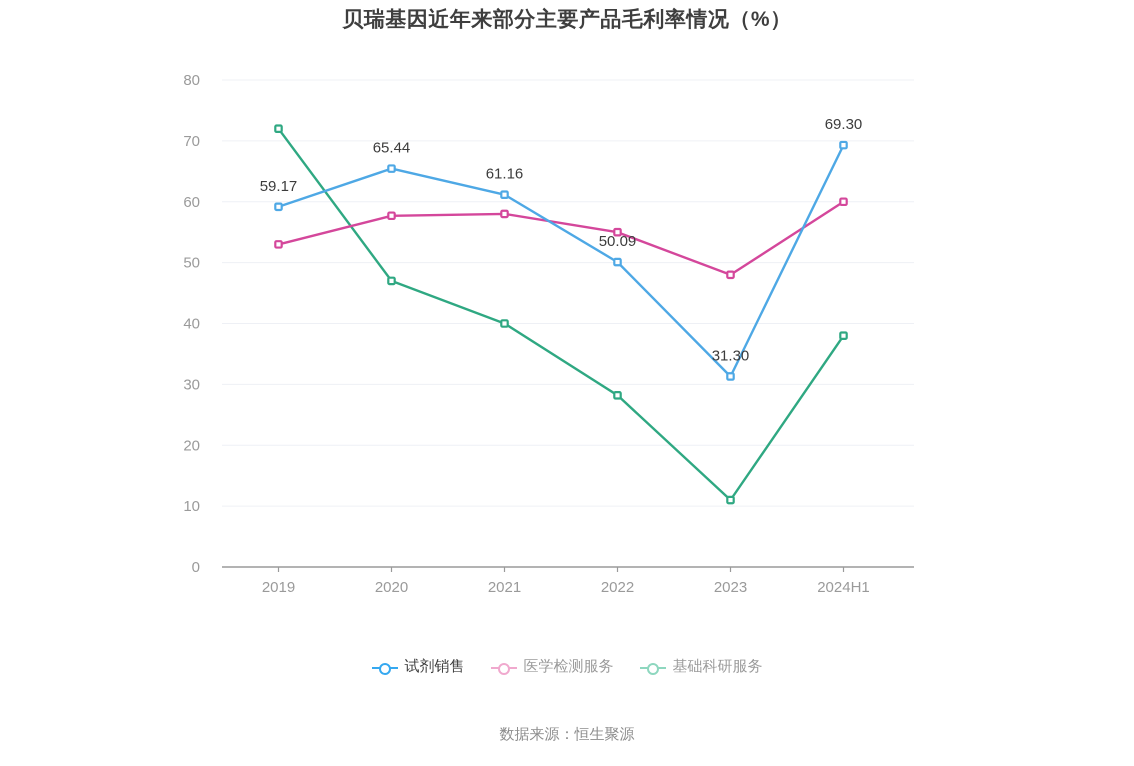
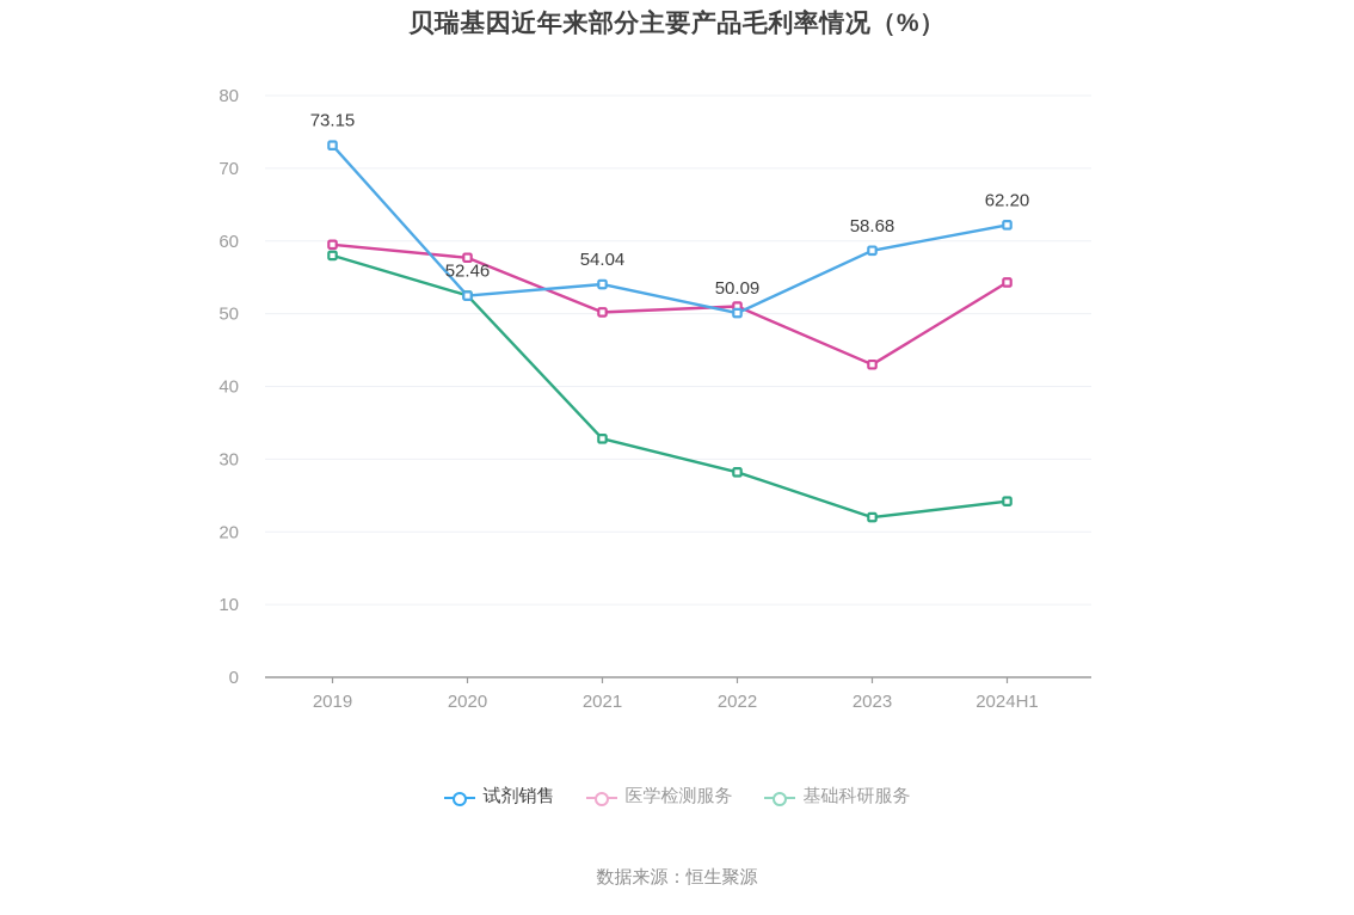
试剂销售/2019: 59.17 -> 73.15
医学检测服务/2019: 53 -> 60
基础科研服务/2019: 72 -> 58
试剂销售/2020: 65.44 -> 52.46
基础科研服务/2020: 47 -> 52
试剂销售/2021: 61.16 -> 54.04
医学检测服务/2021: 58 -> 50
基础科研服务/2021: 40 -> 33
医学检测服务/2022: 55 -> 51
试剂销售/2023: 31.30 -> 58.68
医学检测服务/2023: 48 -> 43
基础科研服务/2023: 11 -> 22
试剂销售/2024H1: 69.30 -> 62.20
医学检测服务/2024H1: 60 -> 54
基础科研服务/2024H1: 38 -> 24
